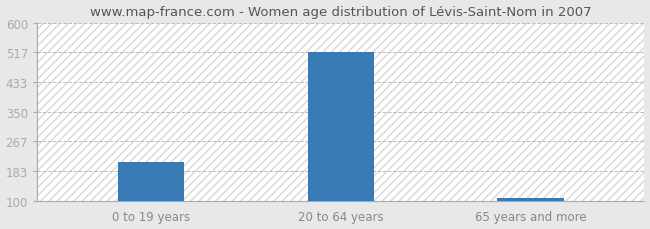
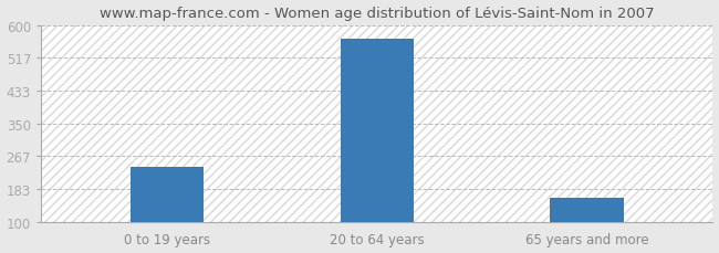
0 to 19 years: 210 -> 240
20 to 64 years: 517 -> 565
65 years and more: 107 -> 160
